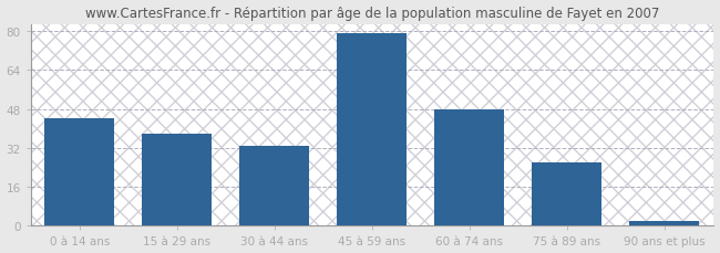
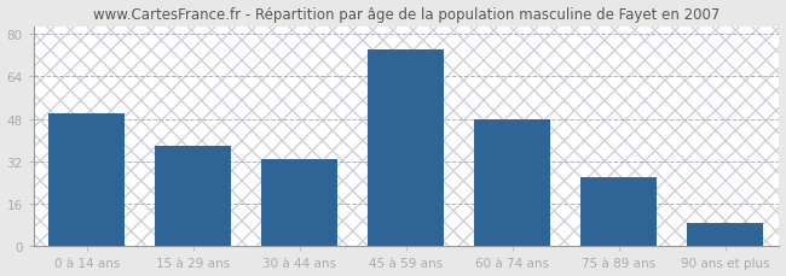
0 à 14 ans: 44 -> 50
45 à 59 ans: 79 -> 74
90 ans et plus: 2 -> 9
